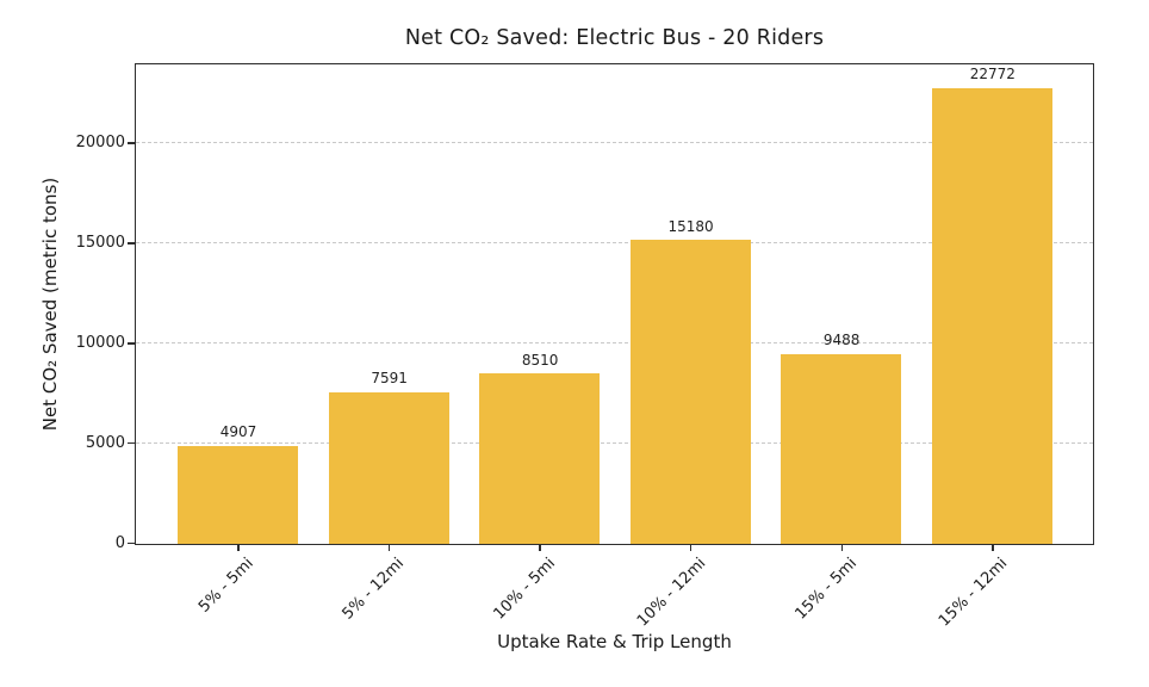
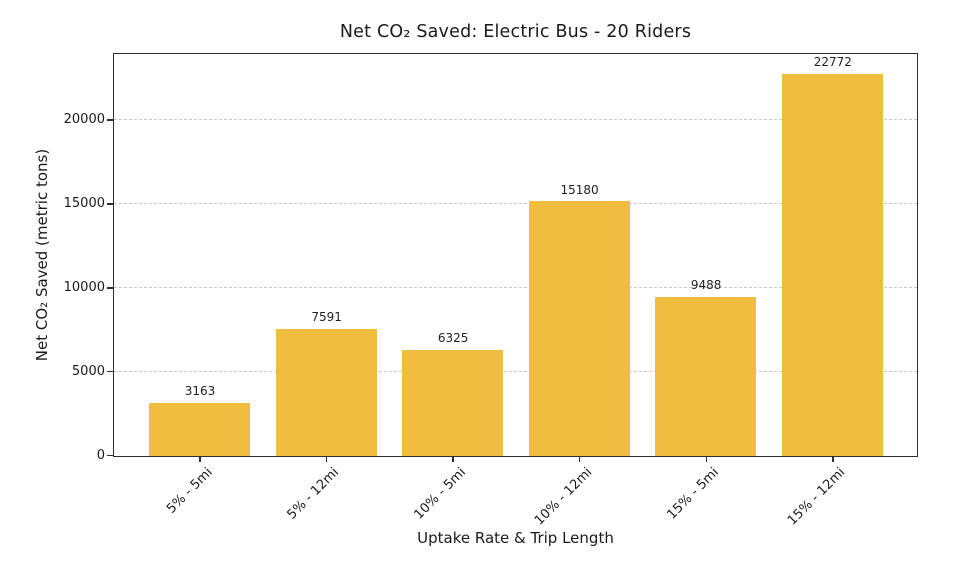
5% - 5mi: 4907 -> 3163
10% - 5mi: 8510 -> 6325
